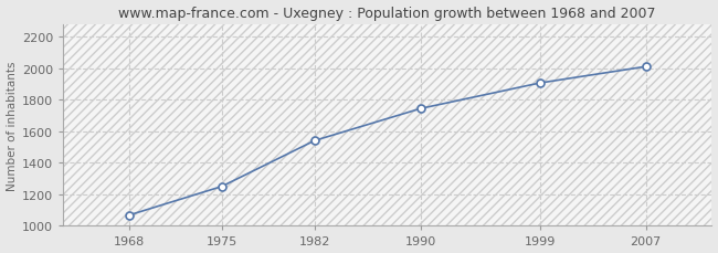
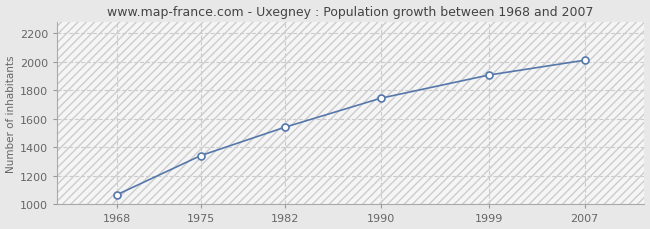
1975: 1250 -> 1340
